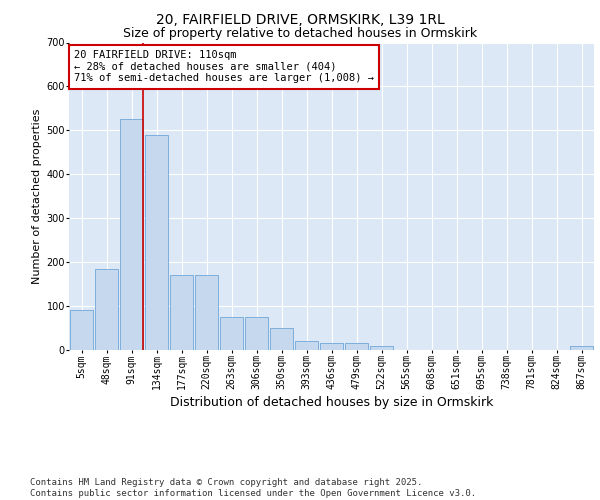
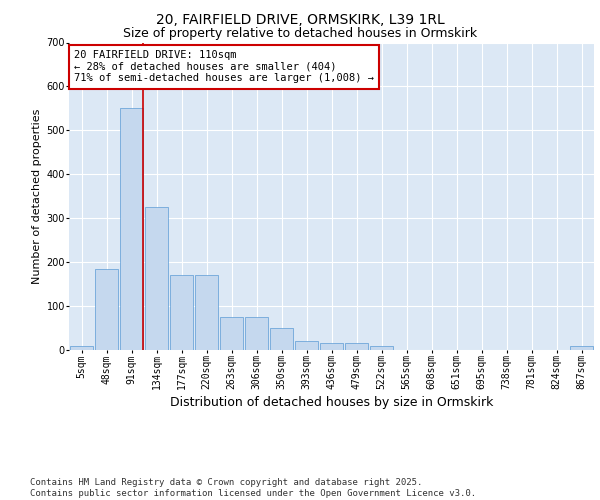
5sqm: 90 -> 10
91sqm: 525 -> 550
134sqm: 490 -> 325
